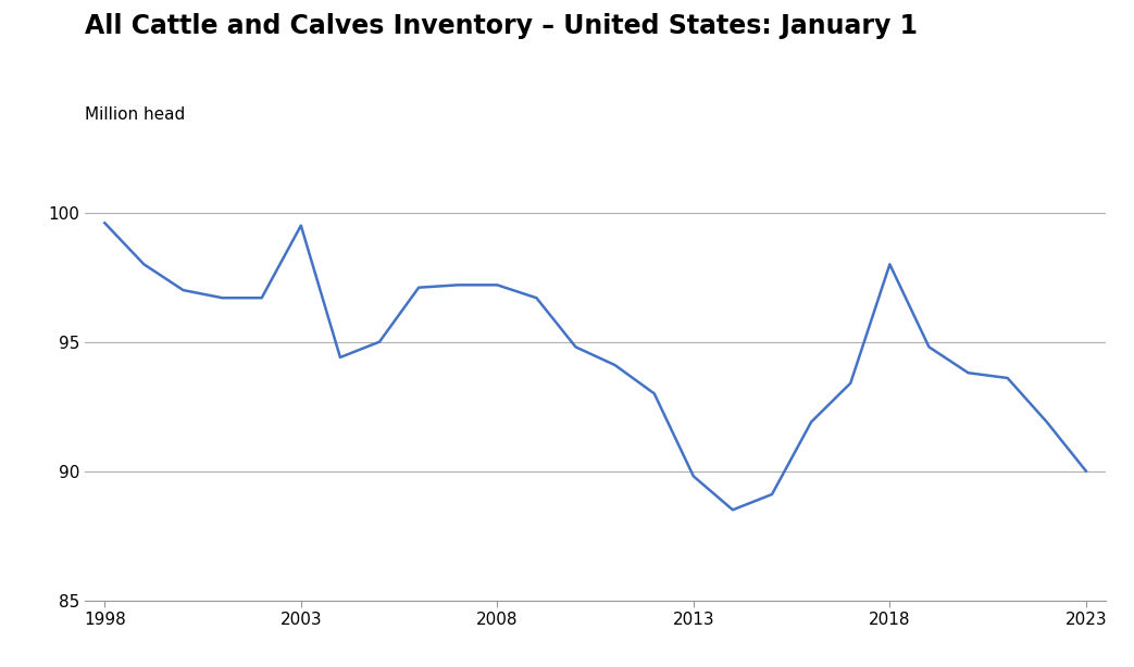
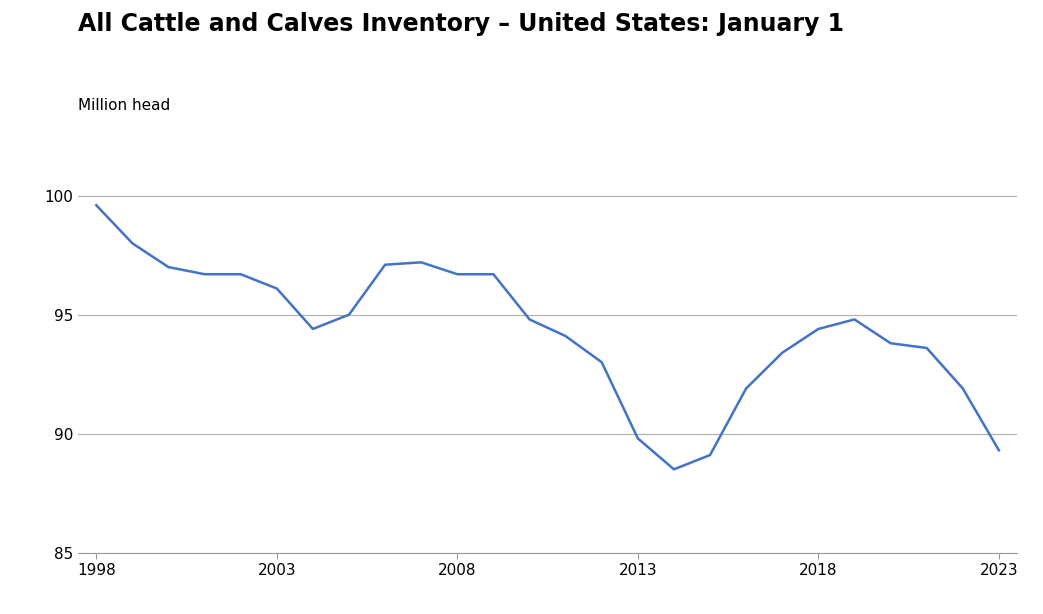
2003: 99.5 -> 96.1
2008: 97.2 -> 96.7
2018: 98.0 -> 94.4
2023: 90.0 -> 89.3
